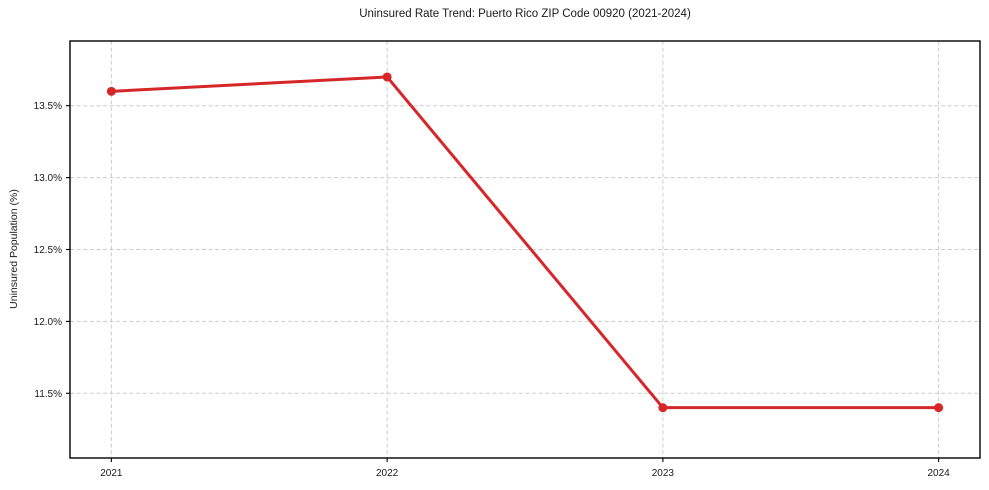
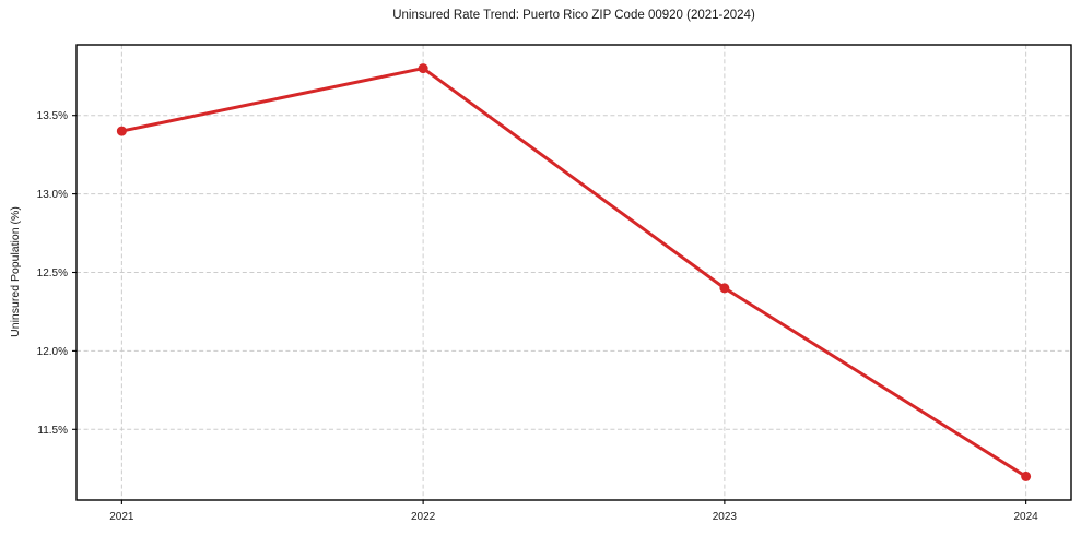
2021: 13.6% -> 13.4%
2022: 13.7% -> 13.8%
2023: 11.4% -> 12.4%
2024: 11.4% -> 11.2%
